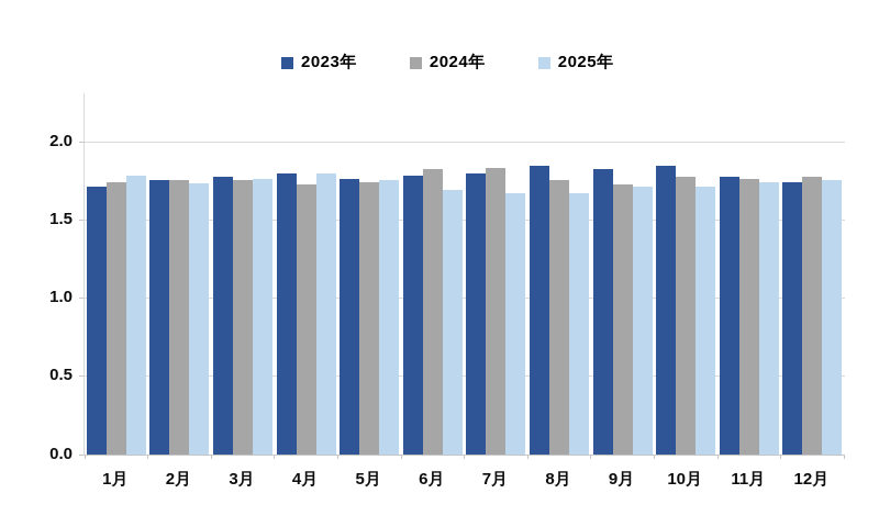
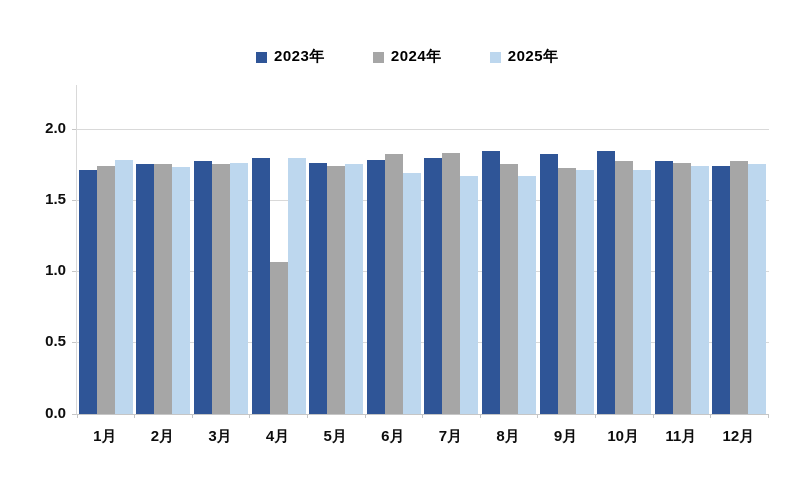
2024年/4月: 1.72 -> 1.06
